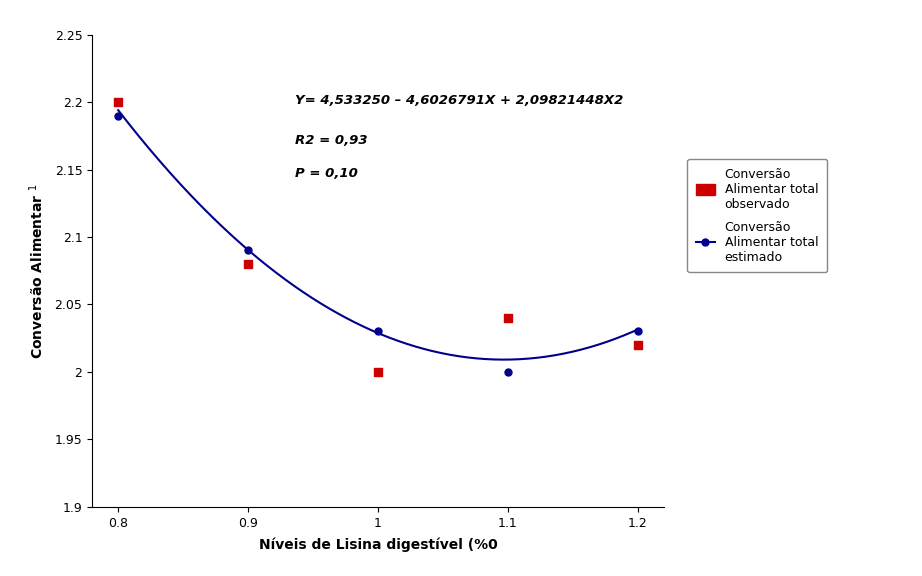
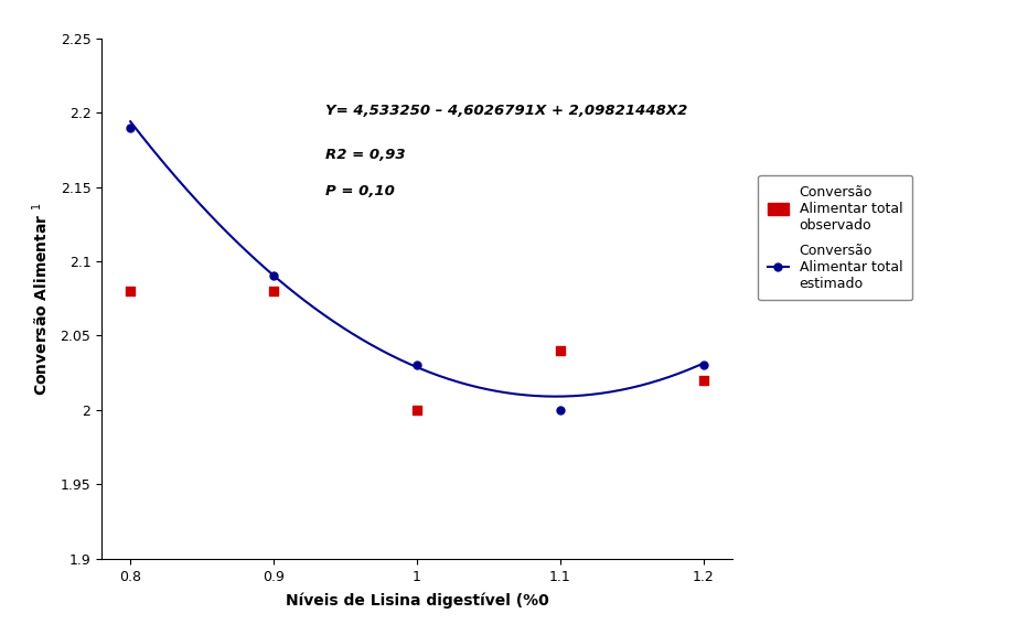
Conversão Alimentar total observado/0.8: 2.20 -> 2.08
